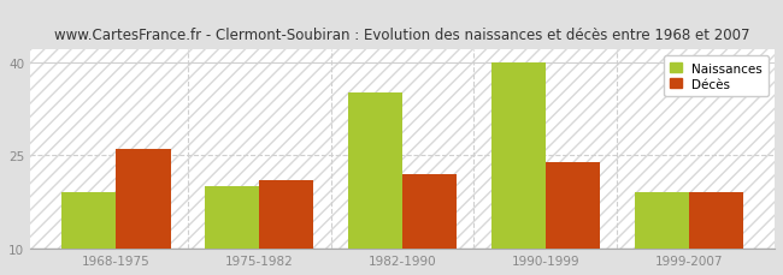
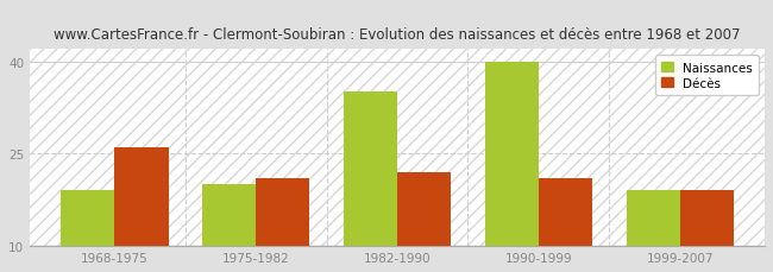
Décès/1990-1999: 24 -> 21
